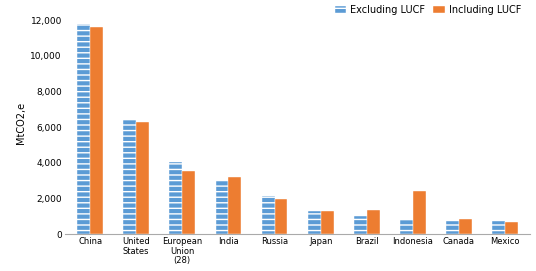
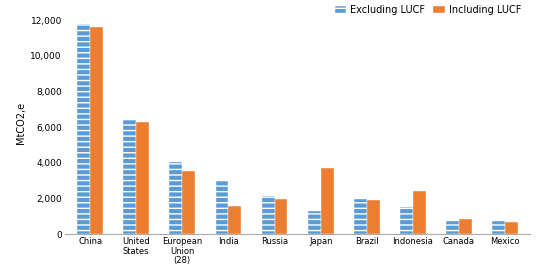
Including LUCF/India: 3,200 -> 1,600
Including LUCF/Japan: 1,300 -> 3,700
Excluding LUCF/Brazil: 1,000 -> 2,000
Including LUCF/Brazil: 1,400 -> 1,900
Excluding LUCF/Indonesia: 800 -> 1,500
